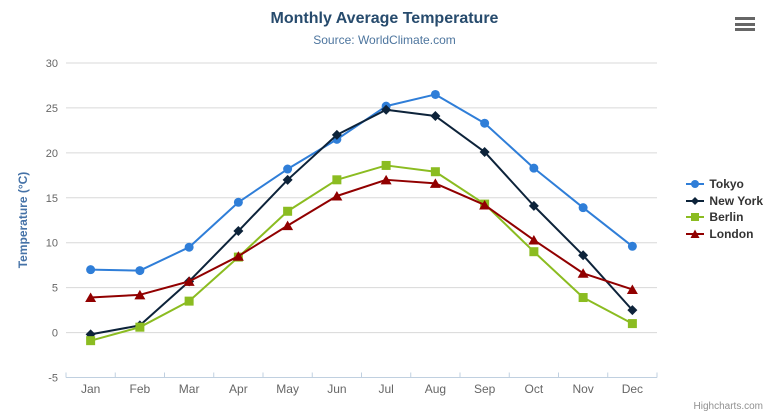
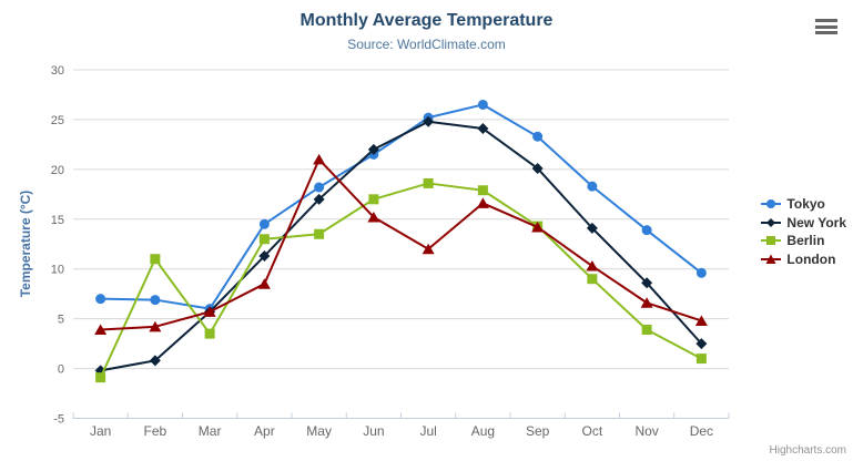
Berlin/Feb: 1 -> 11
Tokyo/Mar: 10 -> 6
Berlin/Apr: 8 -> 13
London/May: 12 -> 21
London/Jul: 17 -> 12
